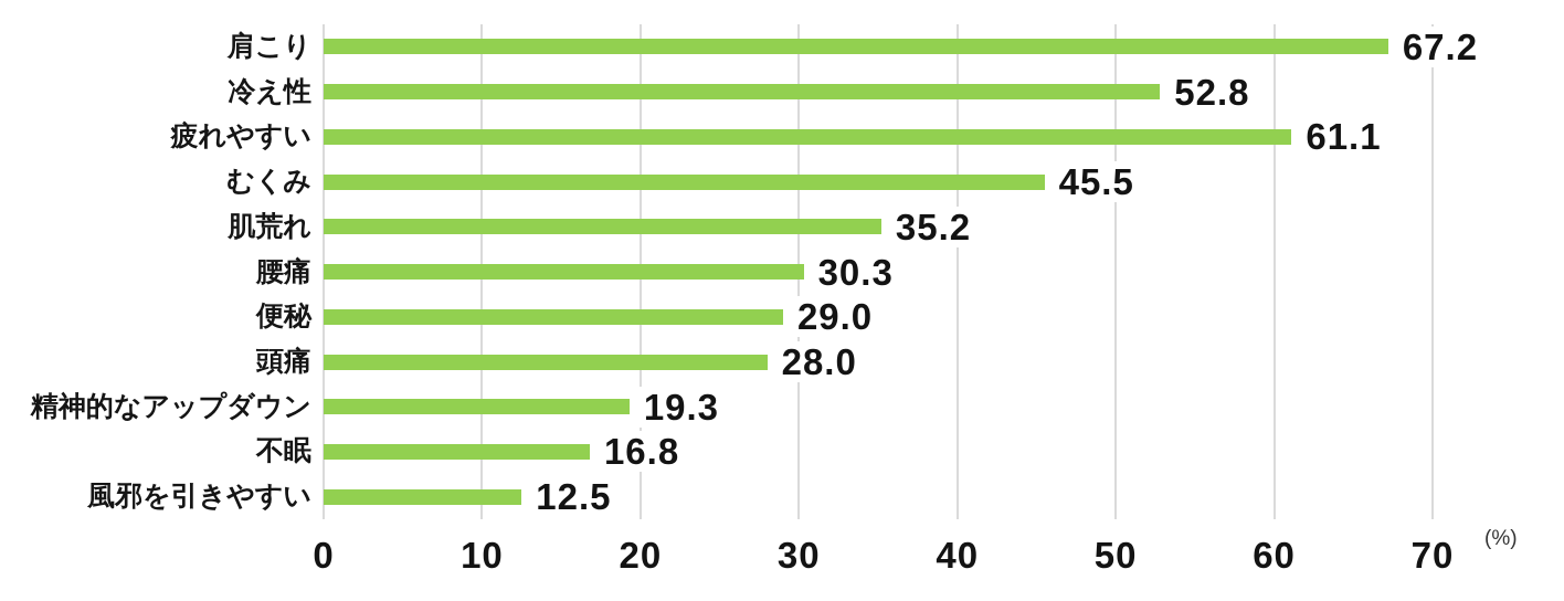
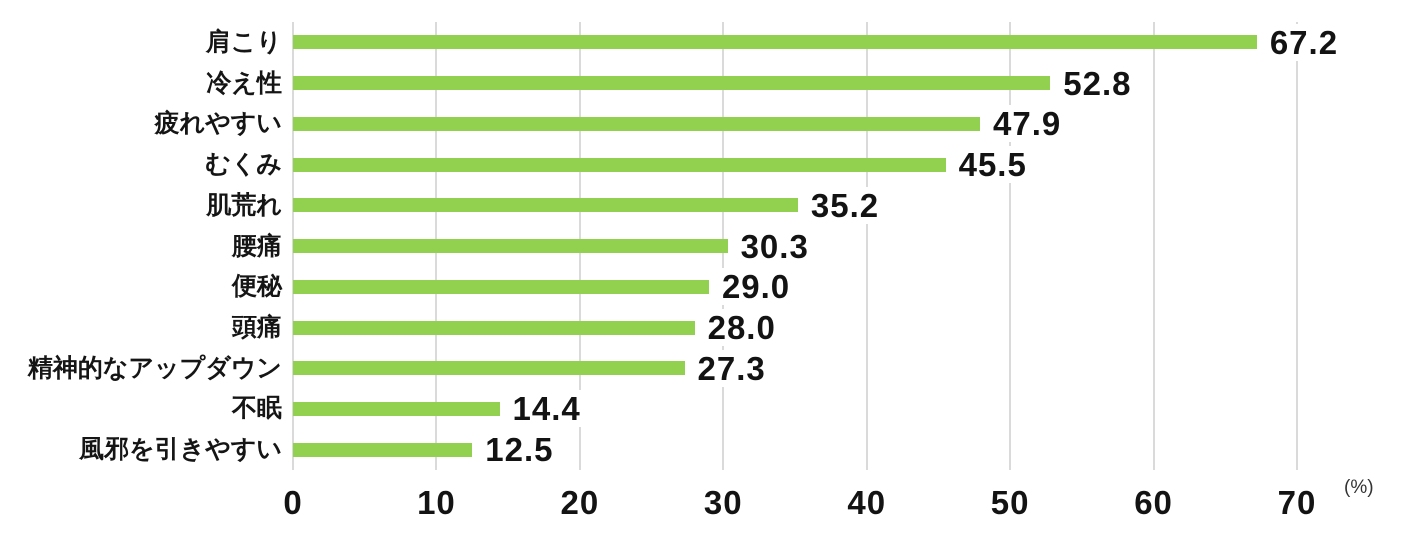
疲れやすい: 61.1 -> 47.9
精神的なアップダウン: 19.3 -> 27.3
不眠: 16.8 -> 14.4
